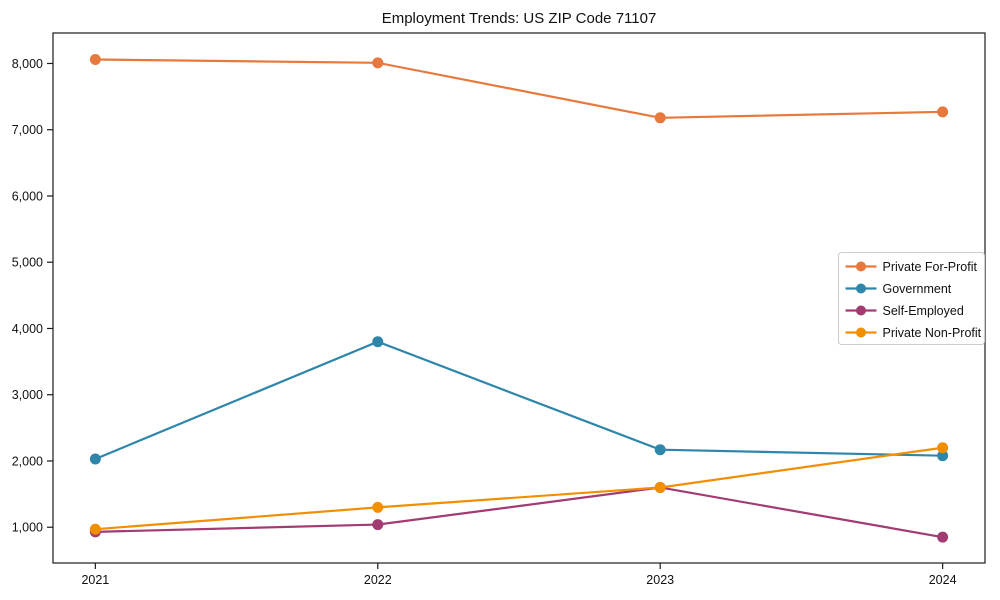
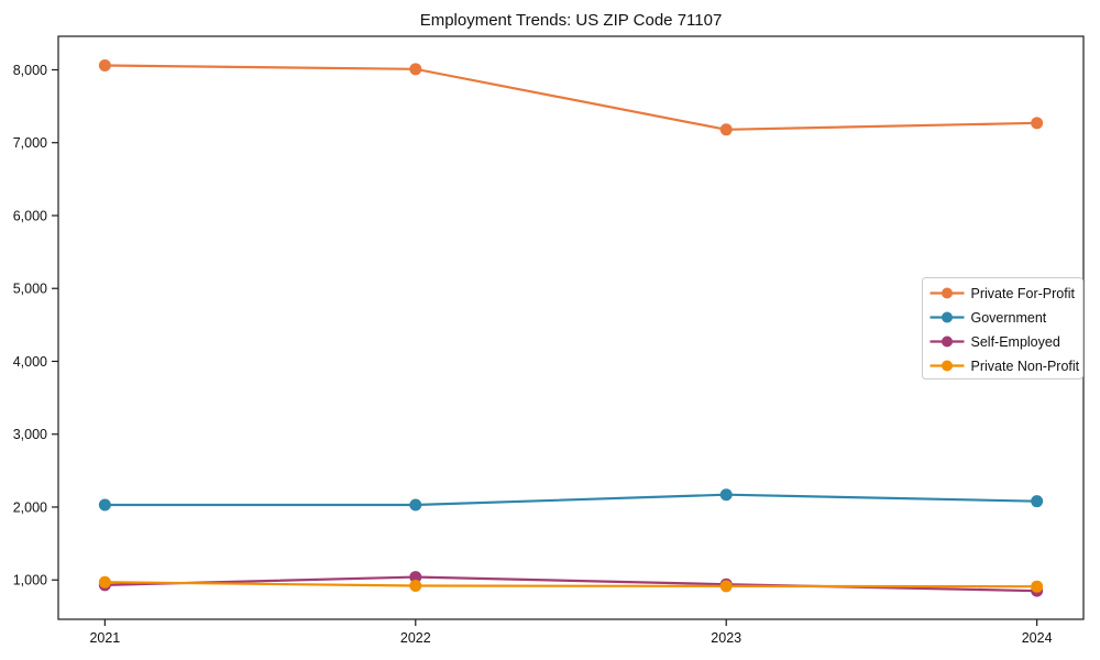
Government/2022: 3800 -> 2000
Private Non-Profit/2022: 1300 -> 900
Self-Employed/2023: 1600 -> 900
Private Non-Profit/2023: 1600 -> 900
Private Non-Profit/2024: 2200 -> 900
